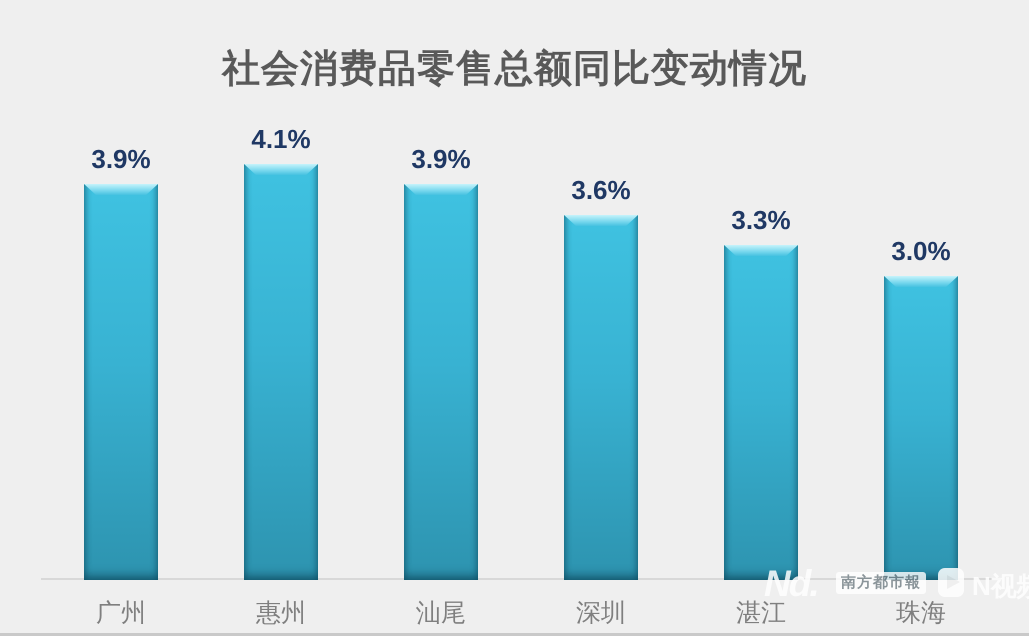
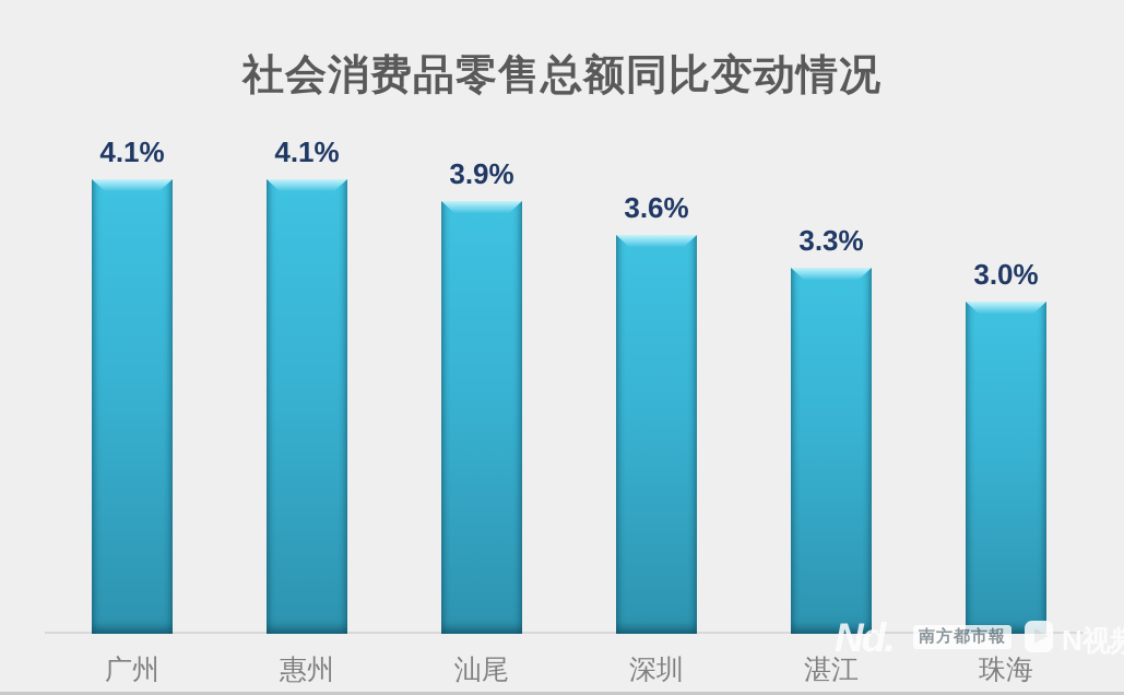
广州: 3.9% -> 4.1%
